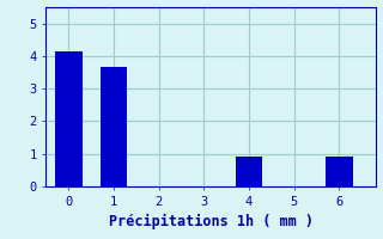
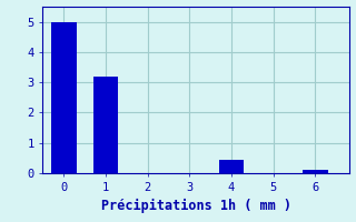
0: 4.15 -> 5.00
1: 3.65 -> 3.20
4: 0.90 -> 0.45
6: 0.90 -> 0.10
